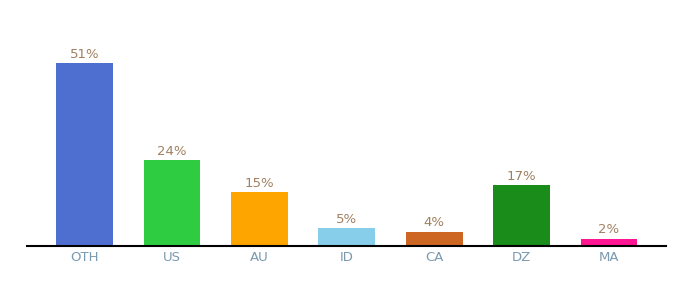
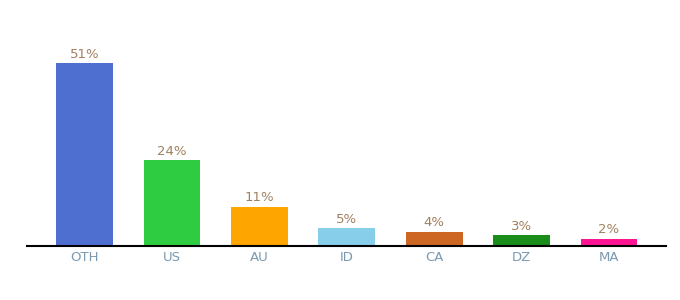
AU: 15% -> 11%
DZ: 17% -> 3%
